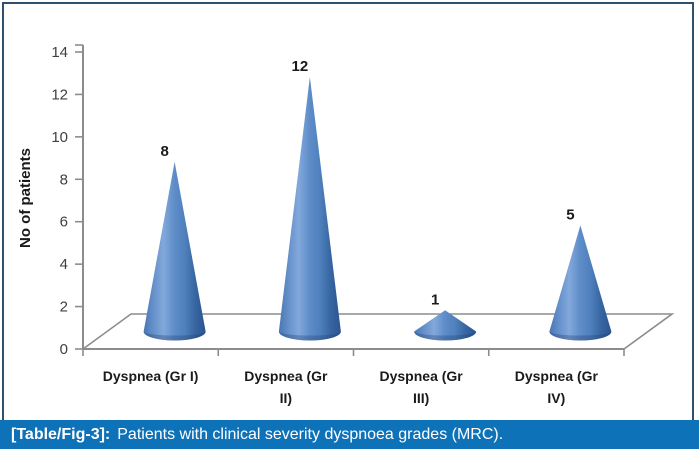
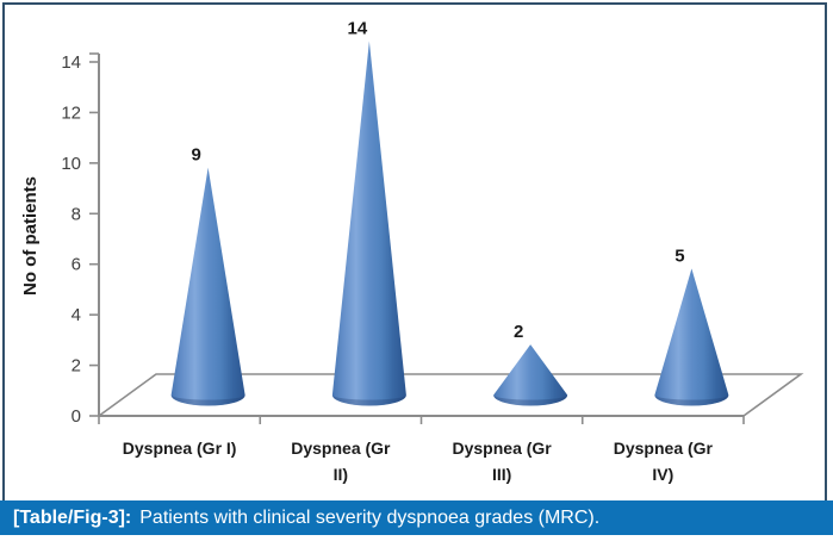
Dyspnea (Gr I): 8 -> 9
Dyspnea (Gr II): 12 -> 14
Dyspnea (Gr III): 1 -> 2
